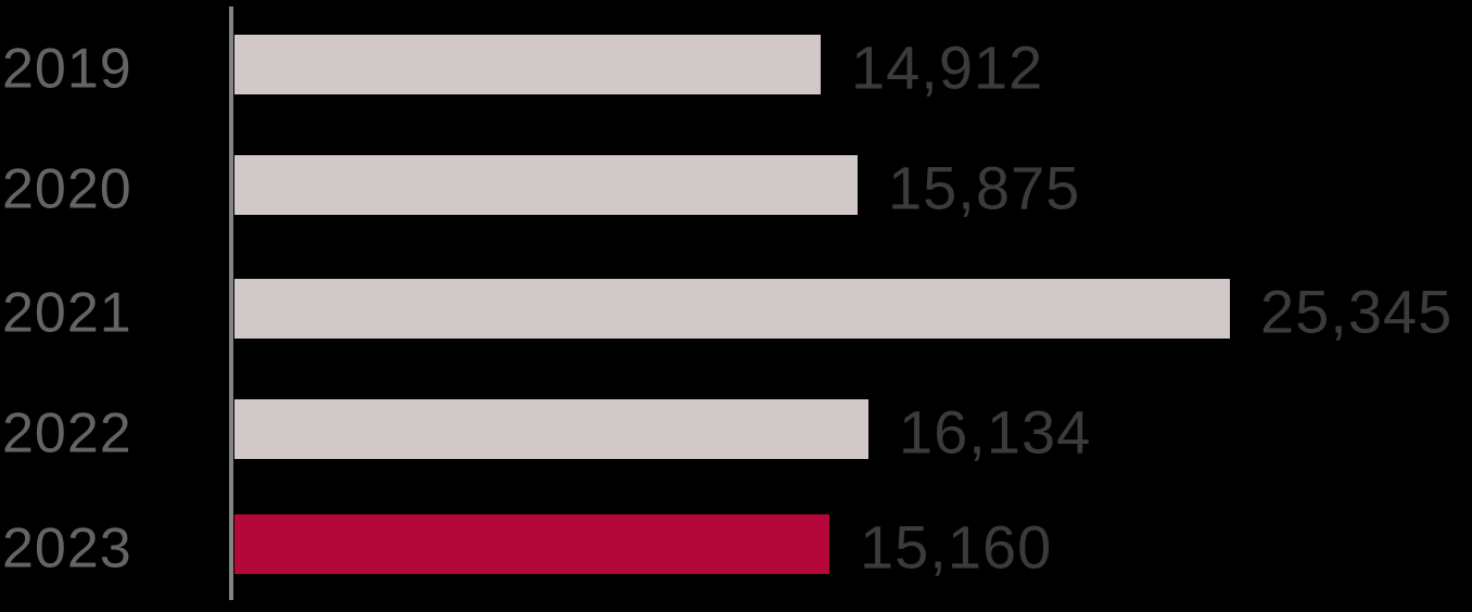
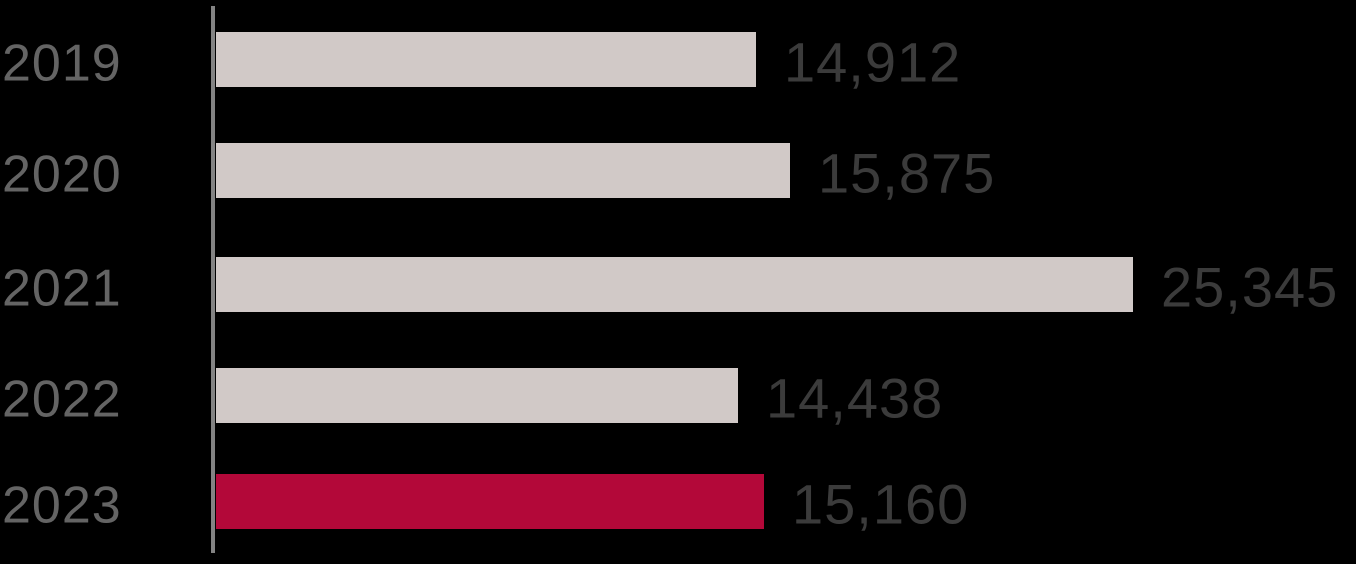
2022: 16,134 -> 14,438
